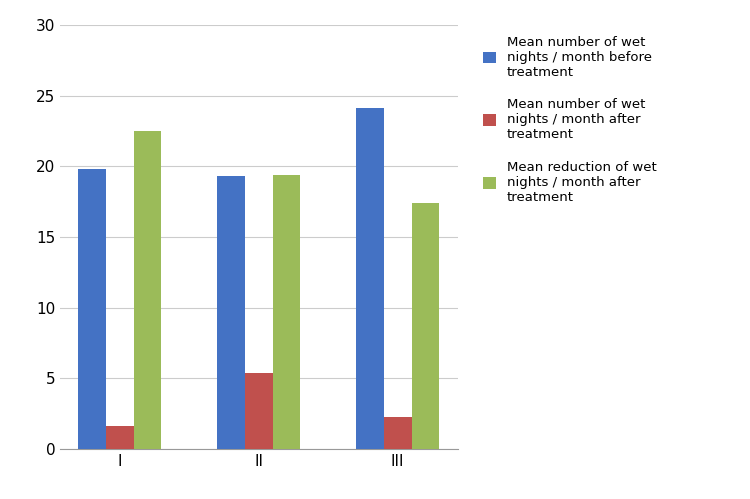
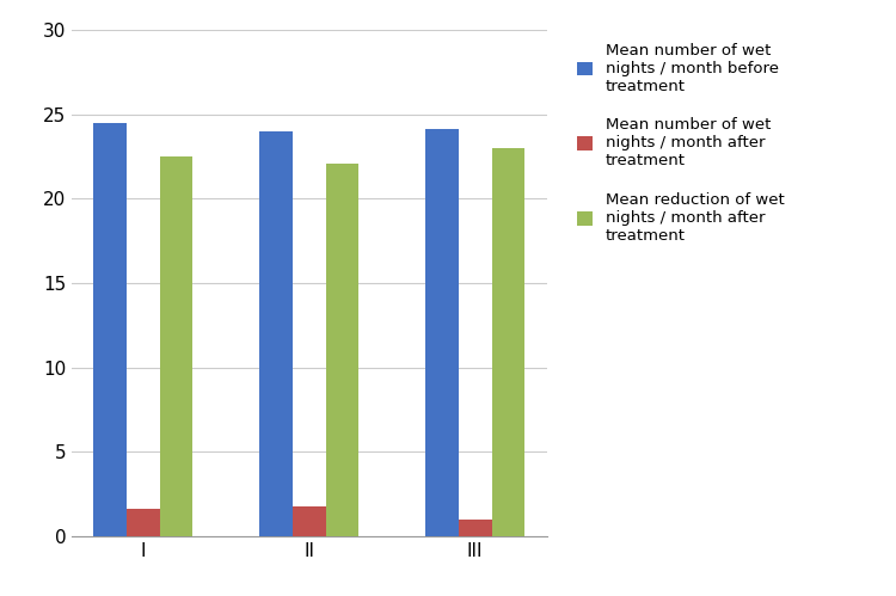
Mean number of wet nights / month before treatment/I: 19.8 -> 24.5
Mean number of wet nights / month before treatment/II: 19.3 -> 24.0
Mean number of wet nights / month after treatment/II: 5.4 -> 1.8
Mean reduction of wet nights / month after treatment/II: 19.4 -> 22.1
Mean number of wet nights / month after treatment/III: 2.3 -> 1.0
Mean reduction of wet nights / month after treatment/III: 17.4 -> 23.0
